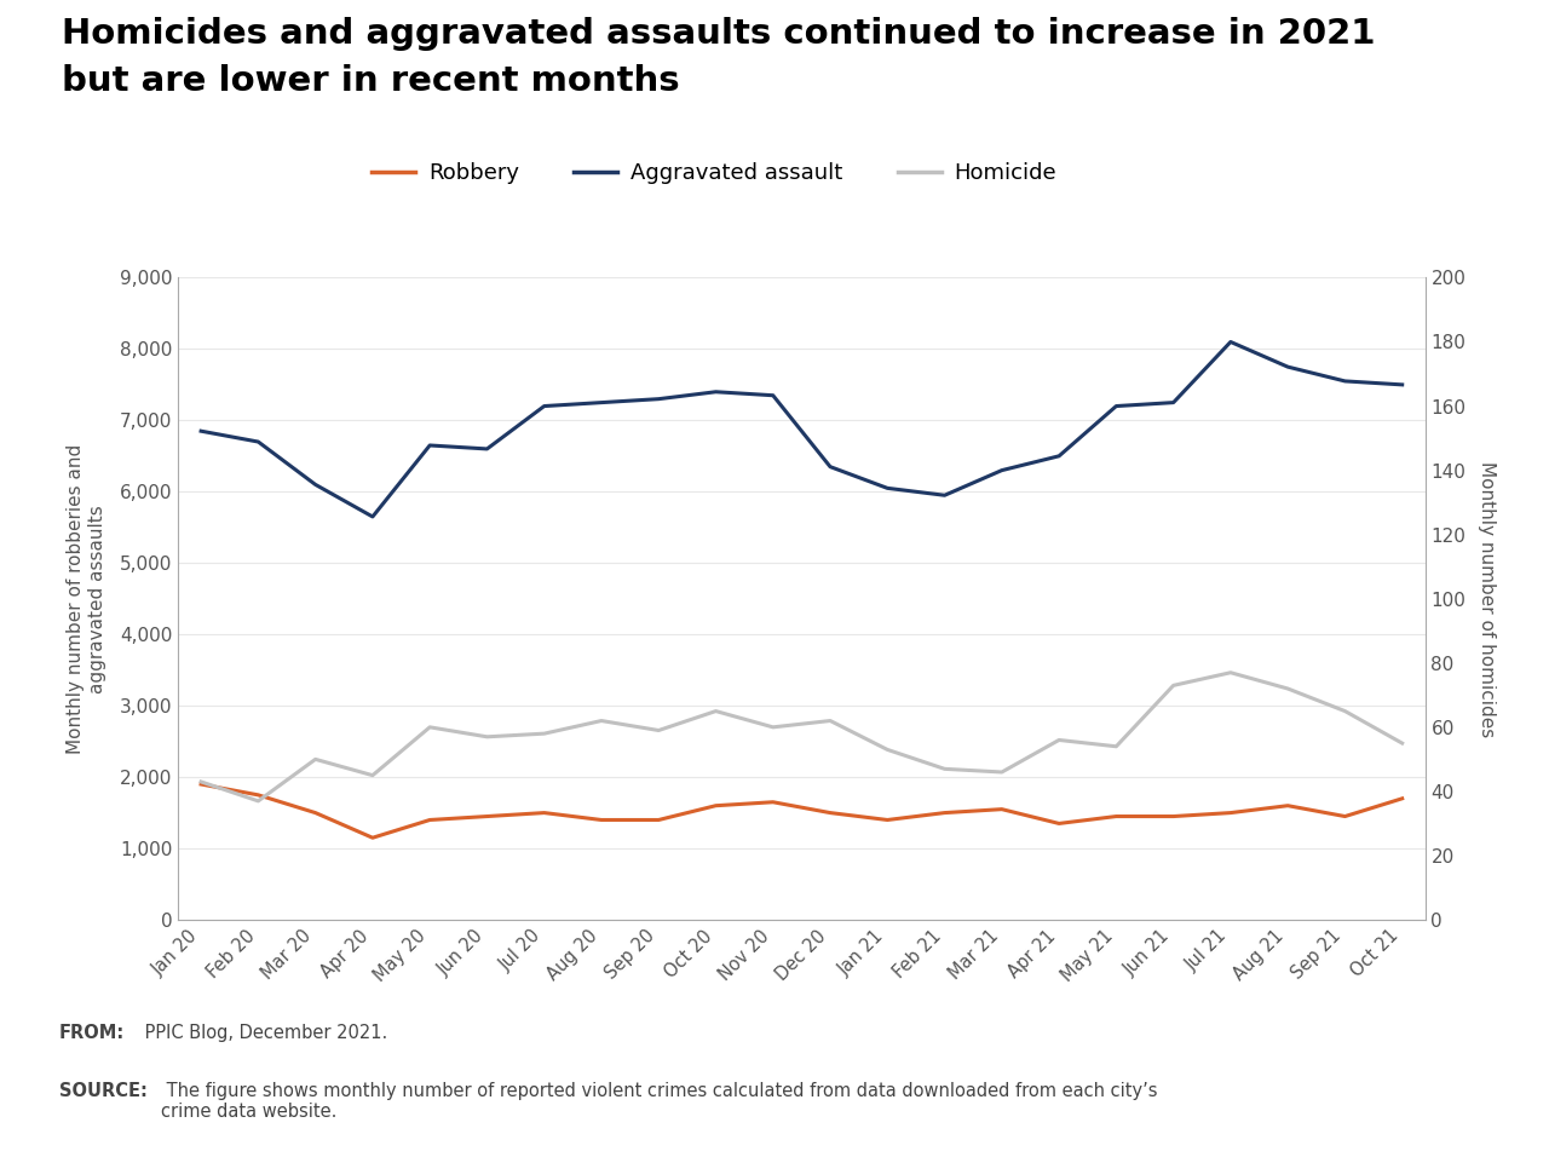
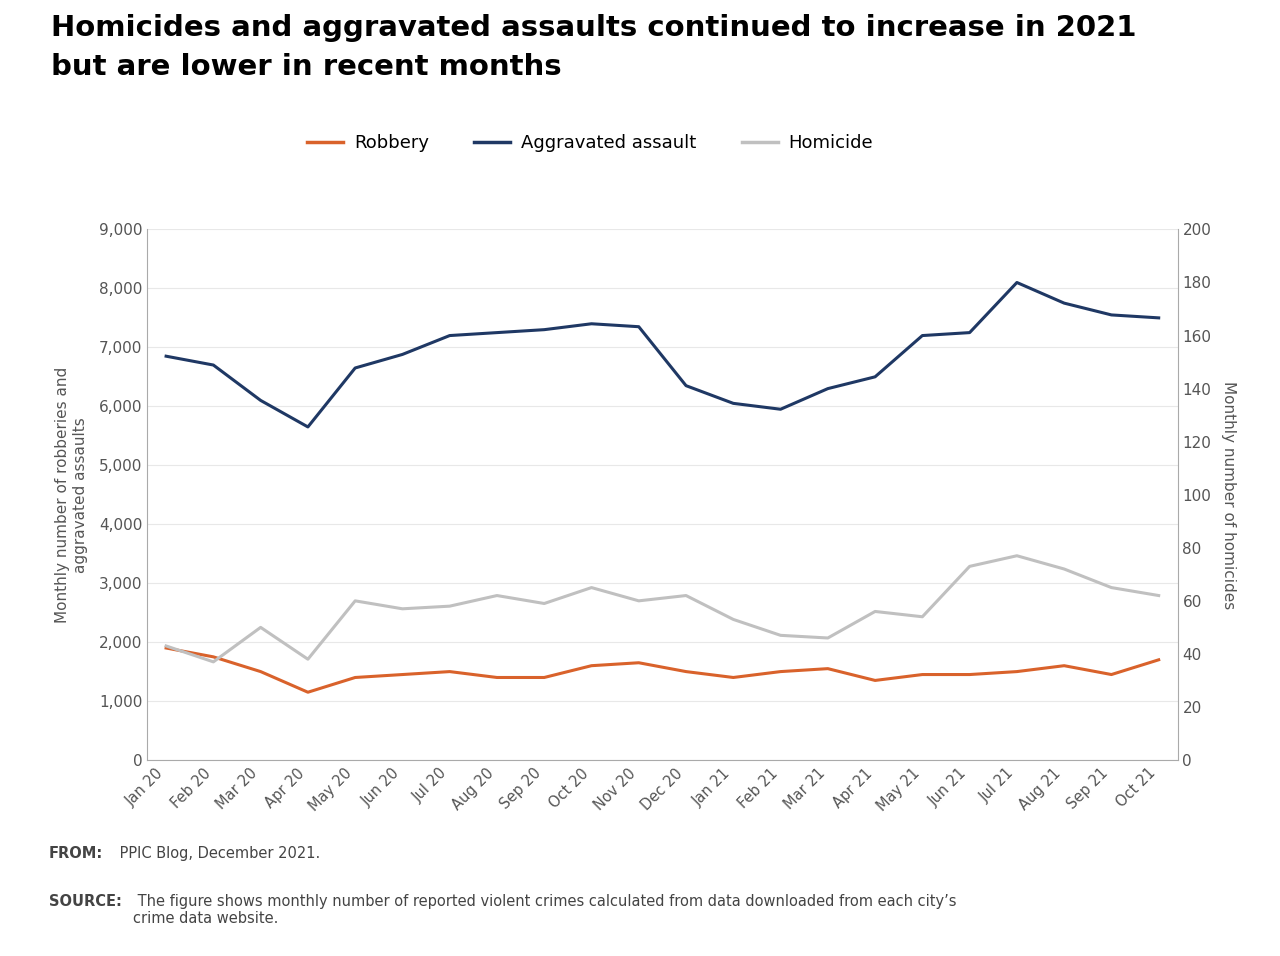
Homicide/Apr 20: 45 -> 38
Aggravated assault/Jun 20: 6,600 -> 6,880
Homicide/Oct 21: 55 -> 62
